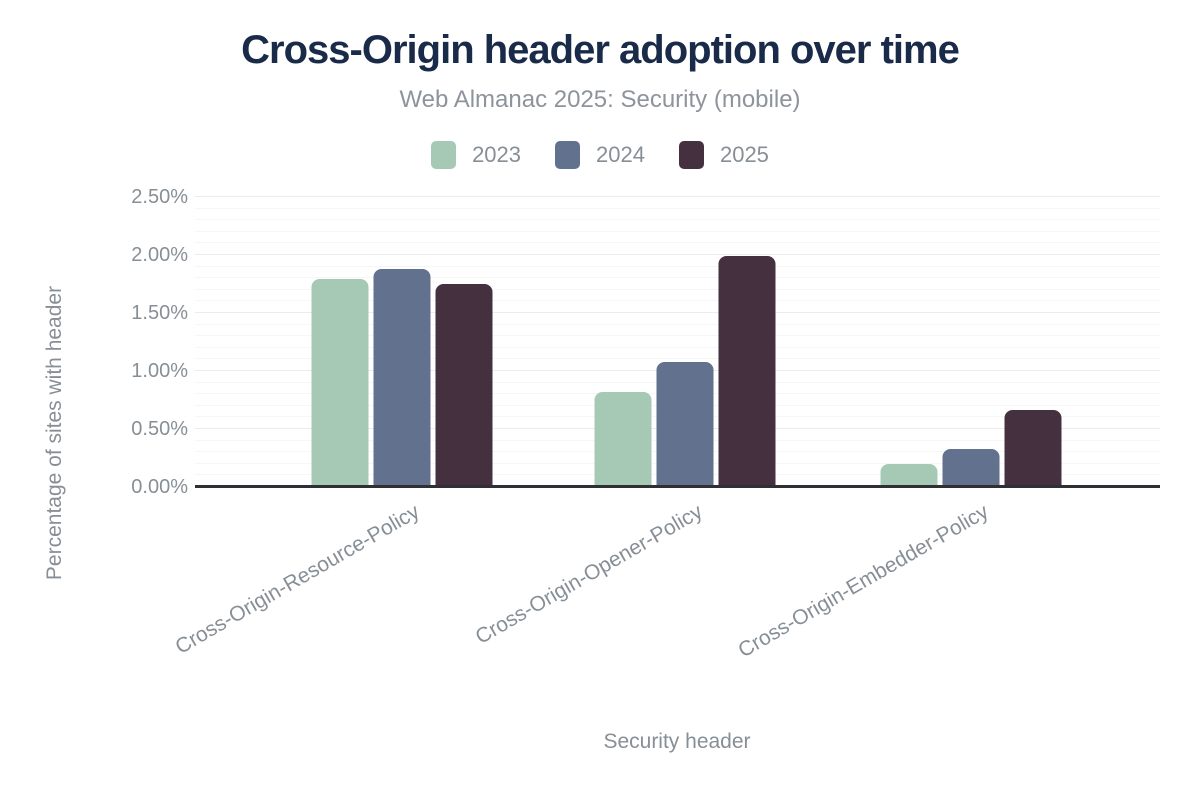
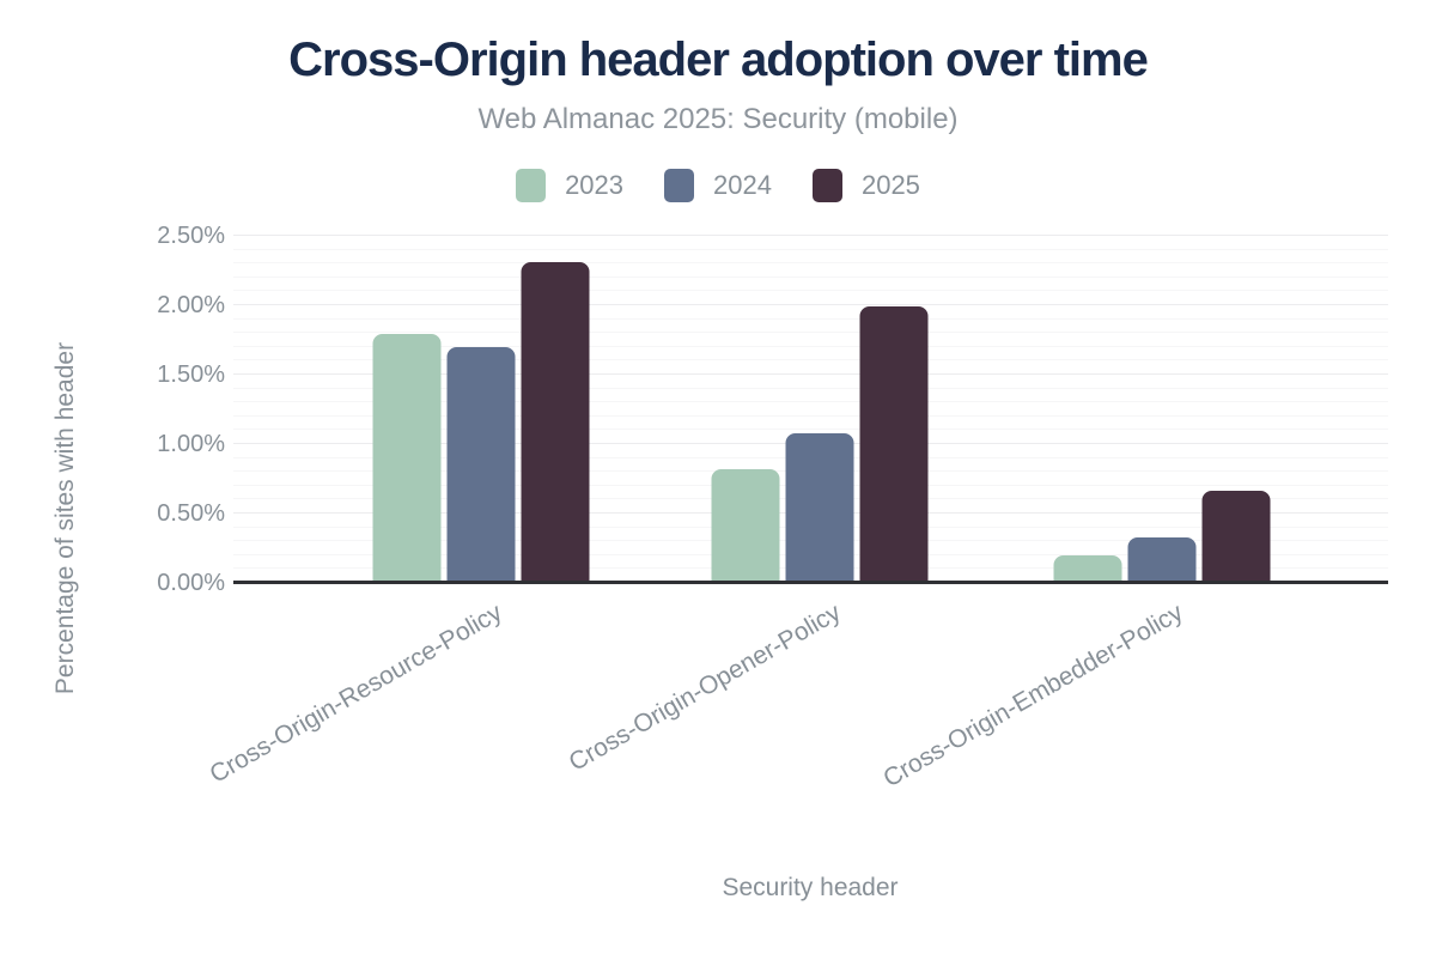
2024/Cross-Origin-Resource-Policy: 1.88% -> 1.70%
2025/Cross-Origin-Resource-Policy: 1.75% -> 2.31%
